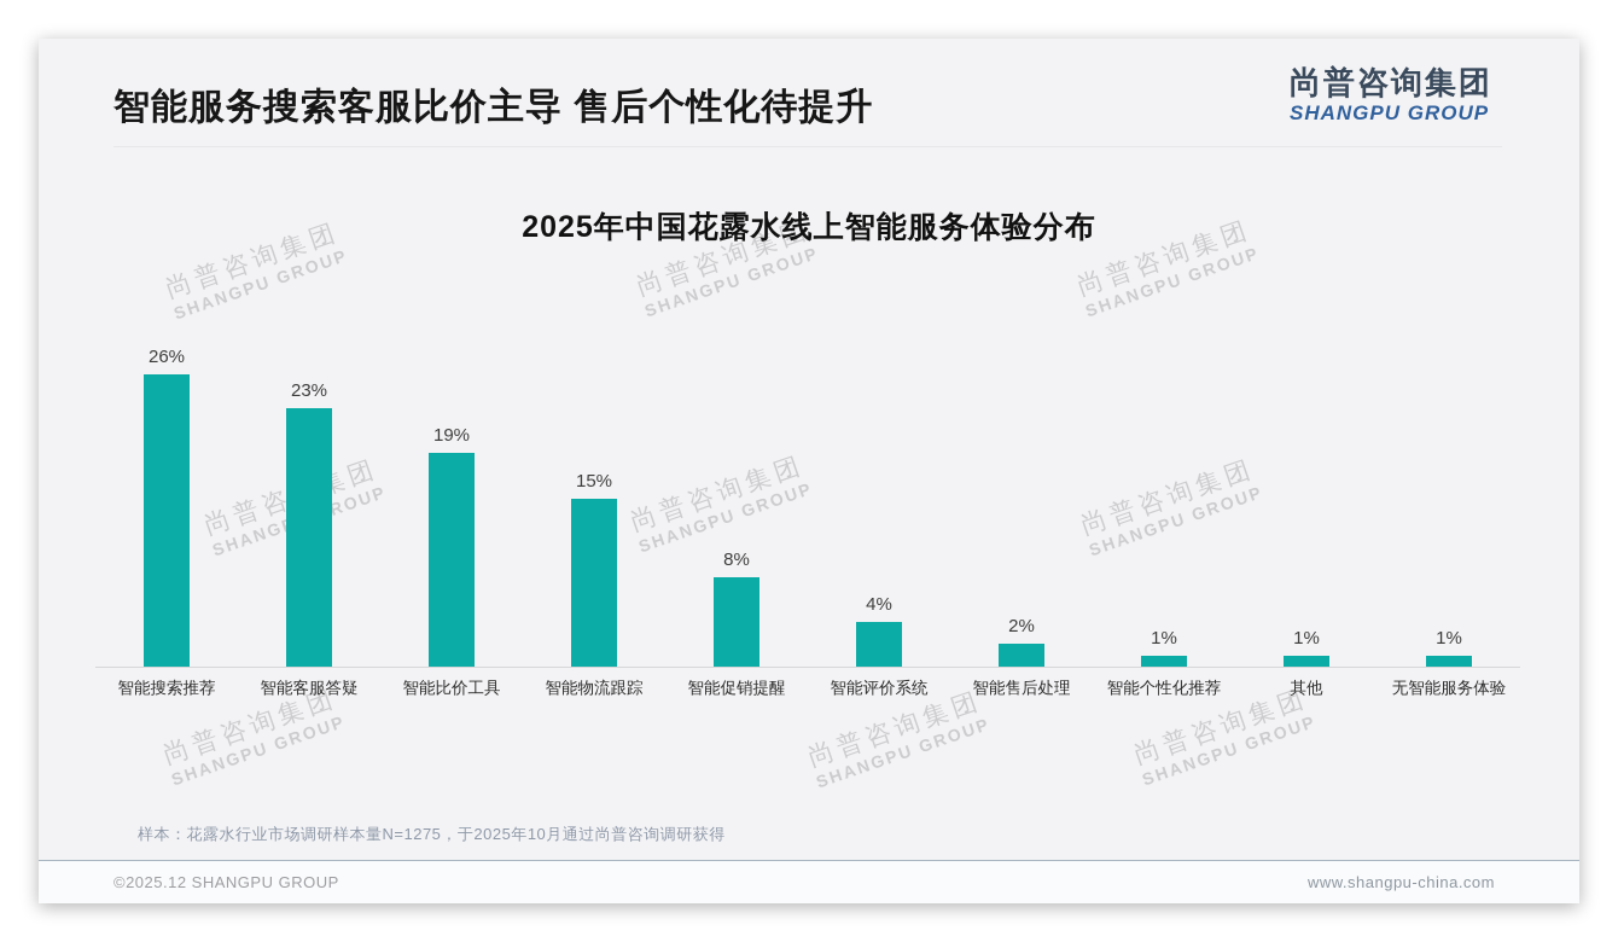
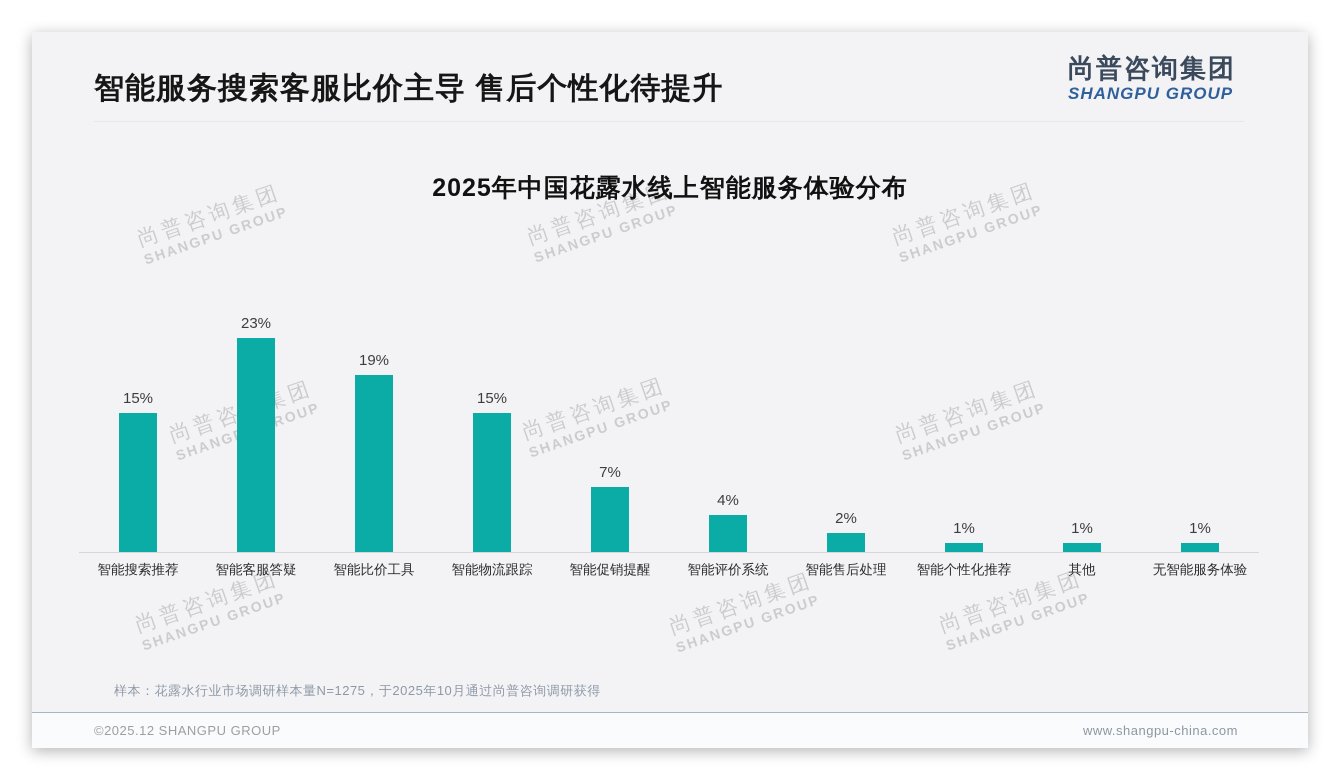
智能搜索推荐: 26% -> 15%
智能促销提醒: 8% -> 7%
